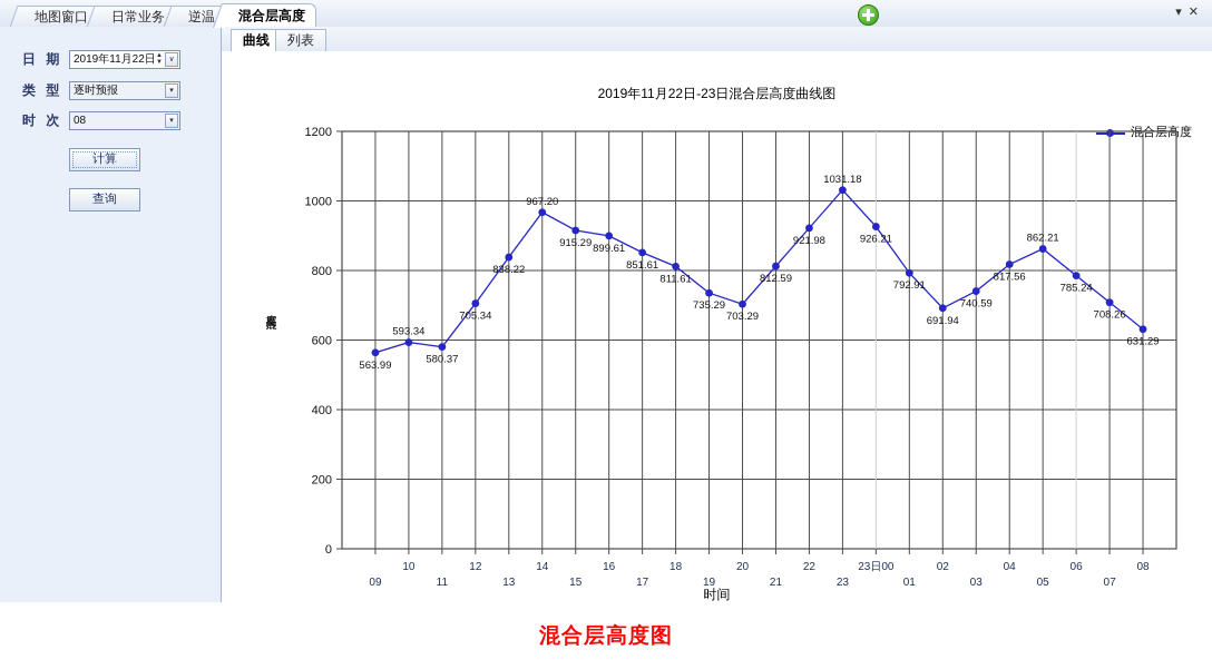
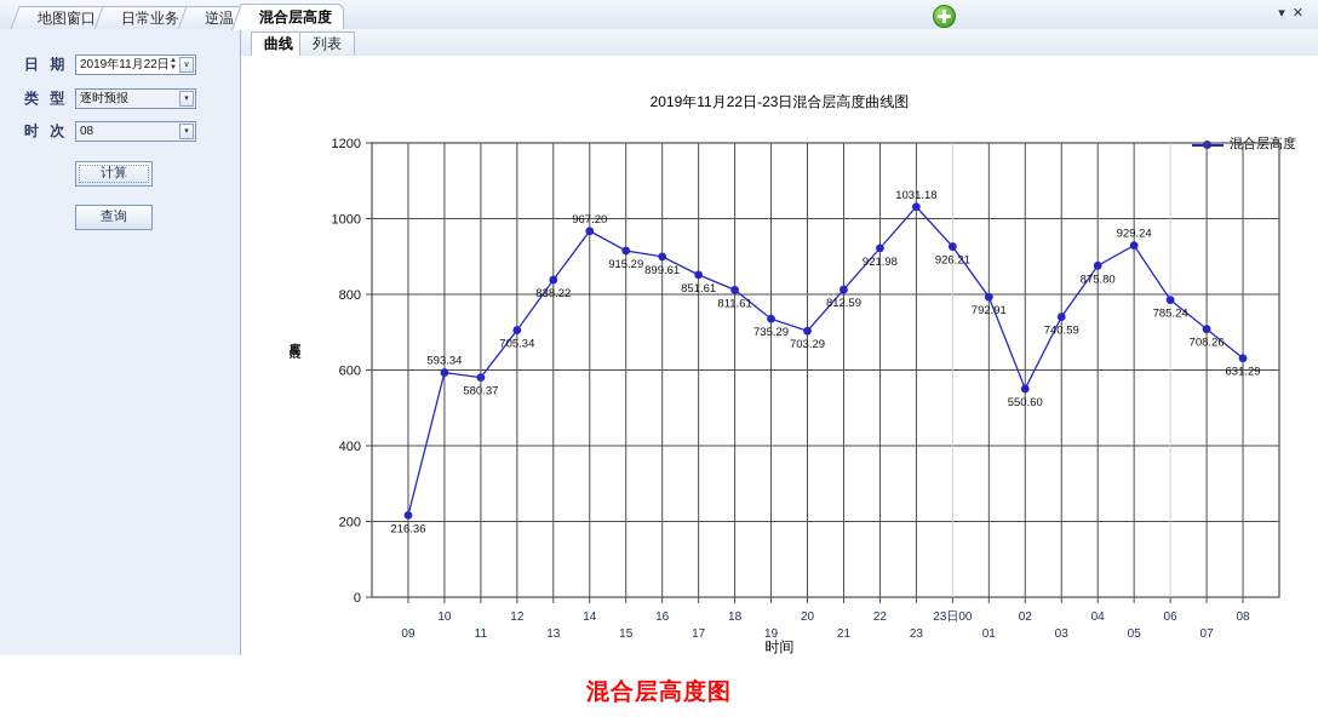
09: 563.99 -> 216.36
02: 691.94 -> 550.60
04: 817.56 -> 875.80
05: 862.21 -> 929.24
